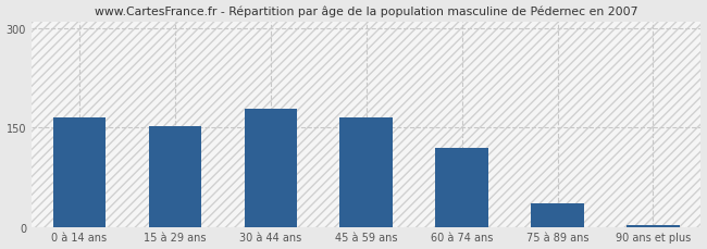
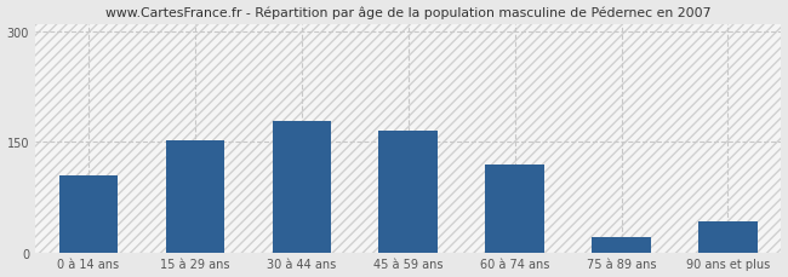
0 à 14 ans: 165 -> 104
75 à 89 ans: 35 -> 20
90 ans et plus: 3 -> 42
